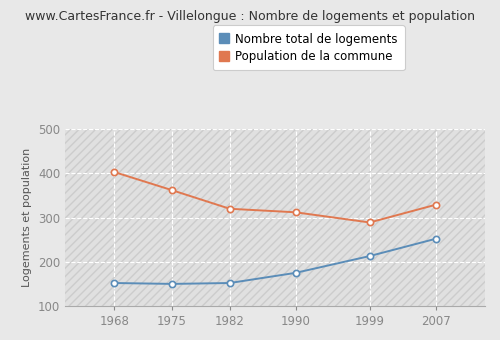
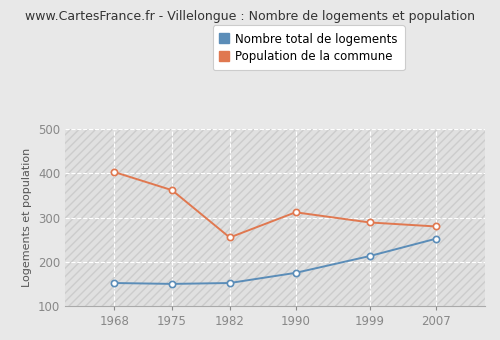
Population de la commune/1982: 320 -> 255
Population de la commune/2007: 329 -> 280
